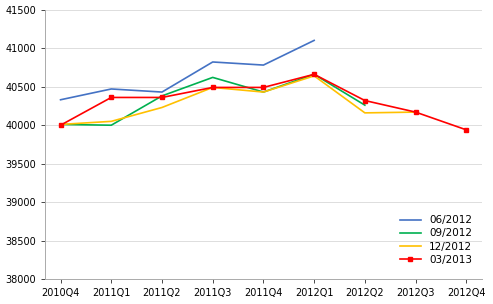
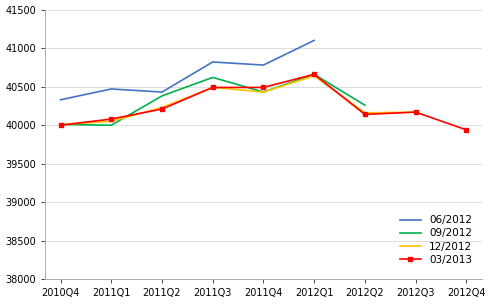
03/2013/2011Q1: 40360 -> 40080
03/2013/2011Q2: 40360 -> 40210
03/2013/2012Q2: 40320 -> 40140
